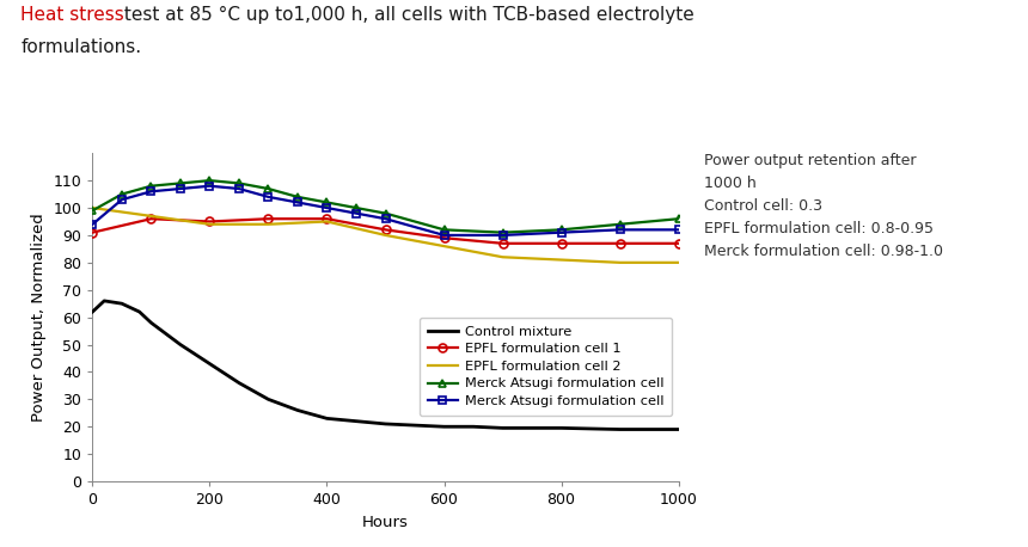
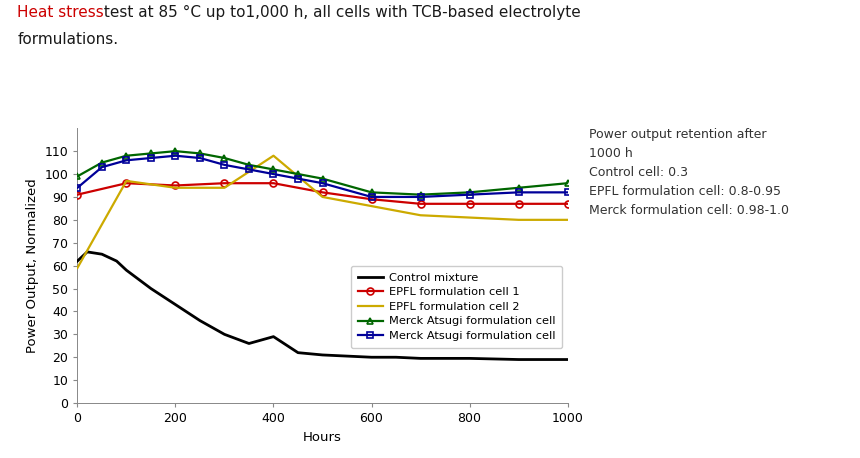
EPFL formulation cell 2/0: 100 -> 59
Control mixture/400: 23.0 -> 29.0
EPFL formulation cell 2/400: 95 -> 108
